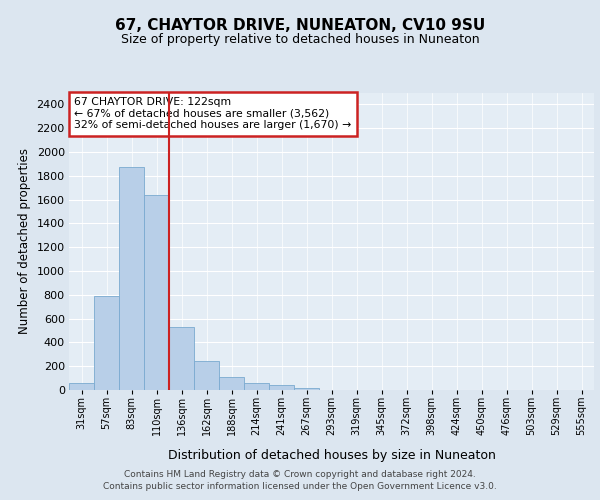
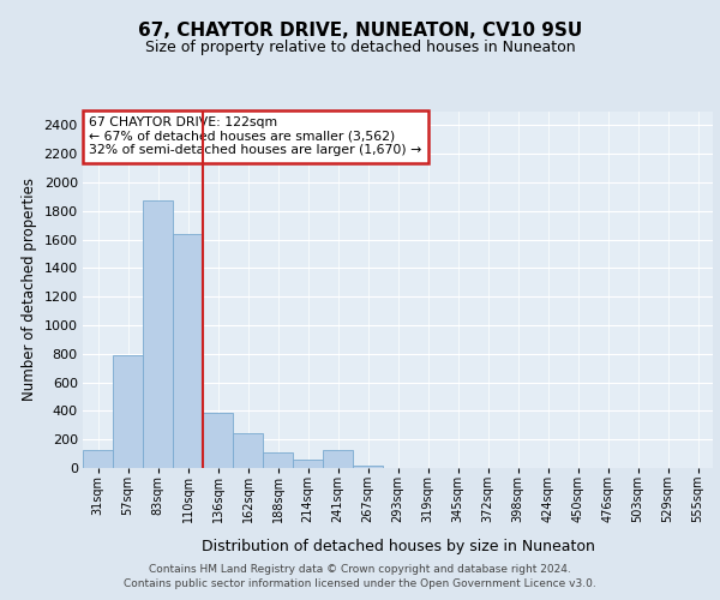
31sqm: 60 -> 130
136sqm: 530 -> 390
241sqm: 40 -> 130
